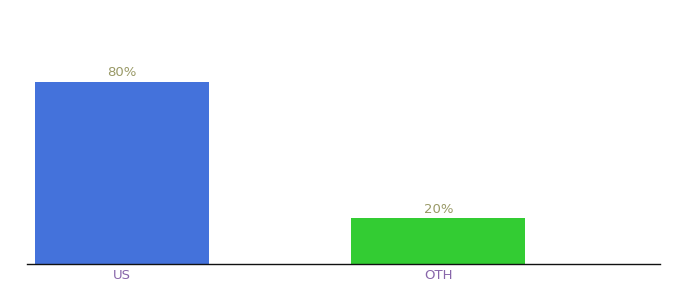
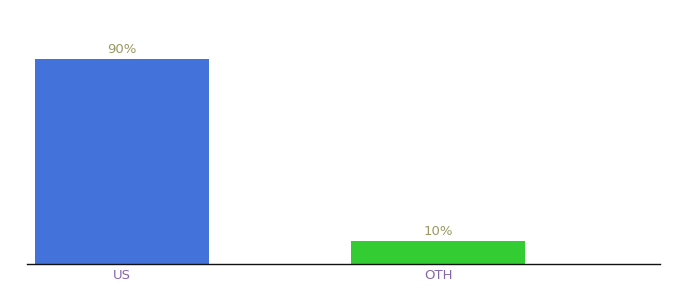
US: 80% -> 90%
OTH: 20% -> 10%
